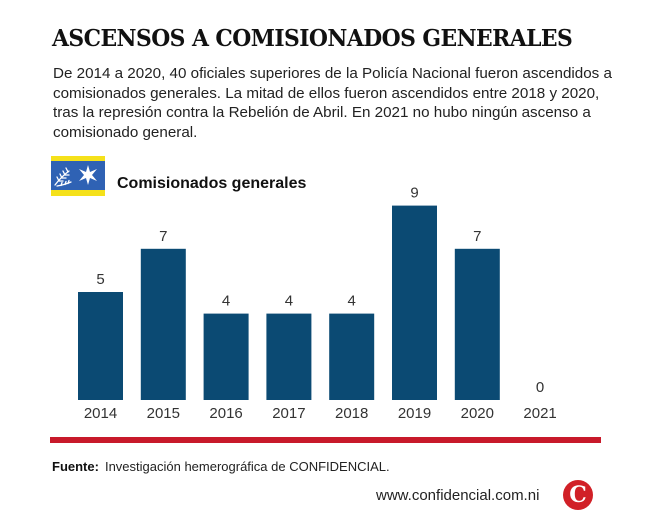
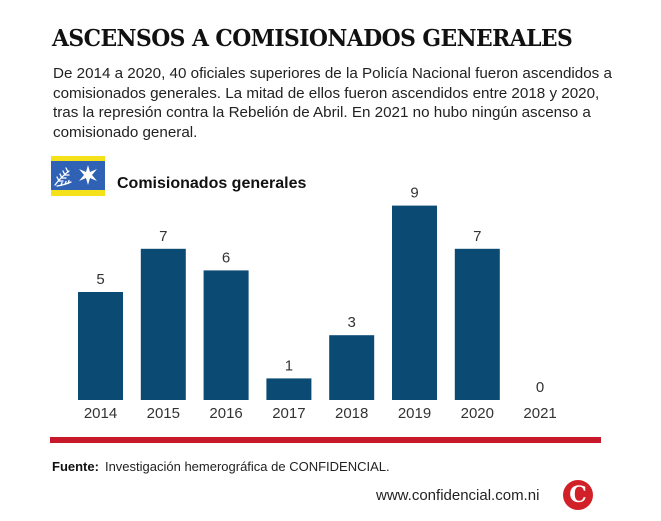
2016: 4 -> 6
2017: 4 -> 1
2018: 4 -> 3
